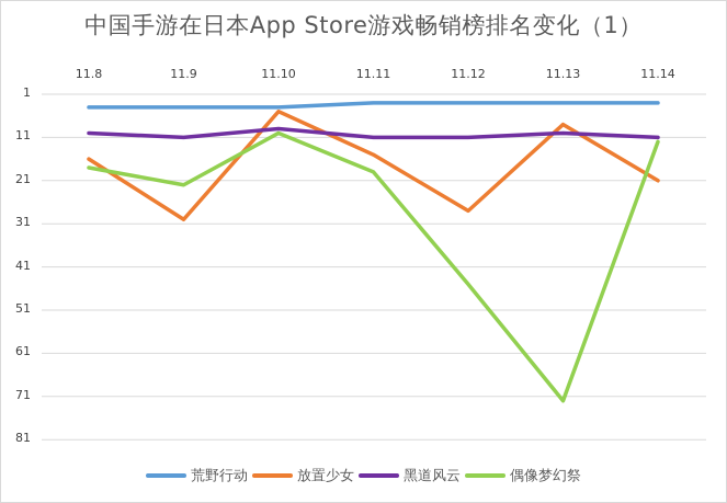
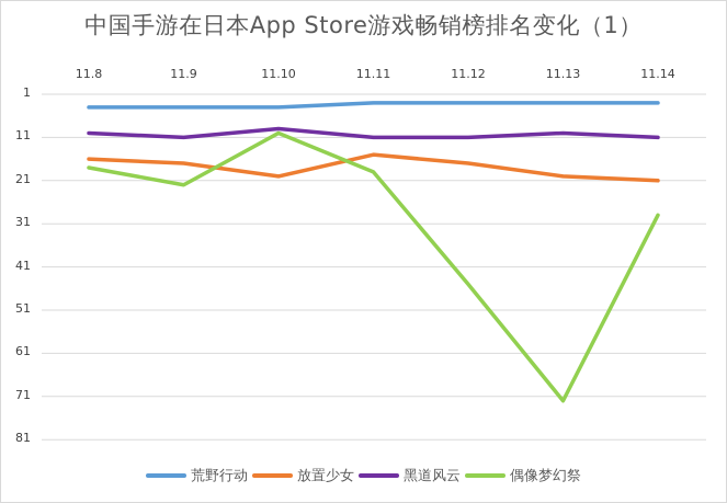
放置少女/11.9: 30 -> 17
放置少女/11.10: 5 -> 20
放置少女/11.12: 28 -> 17
放置少女/11.13: 8 -> 20
偶像梦幻祭/11.14: 12 -> 29
